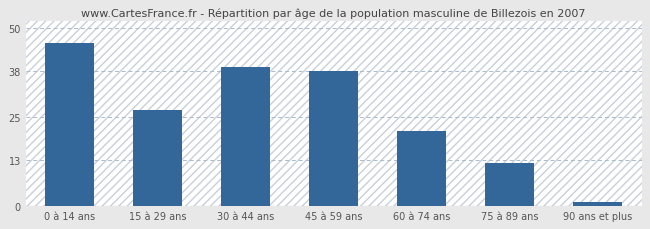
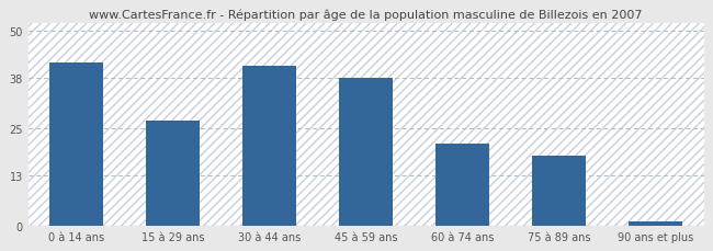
0 à 14 ans: 46 -> 42
30 à 44 ans: 39 -> 41
75 à 89 ans: 12 -> 18
